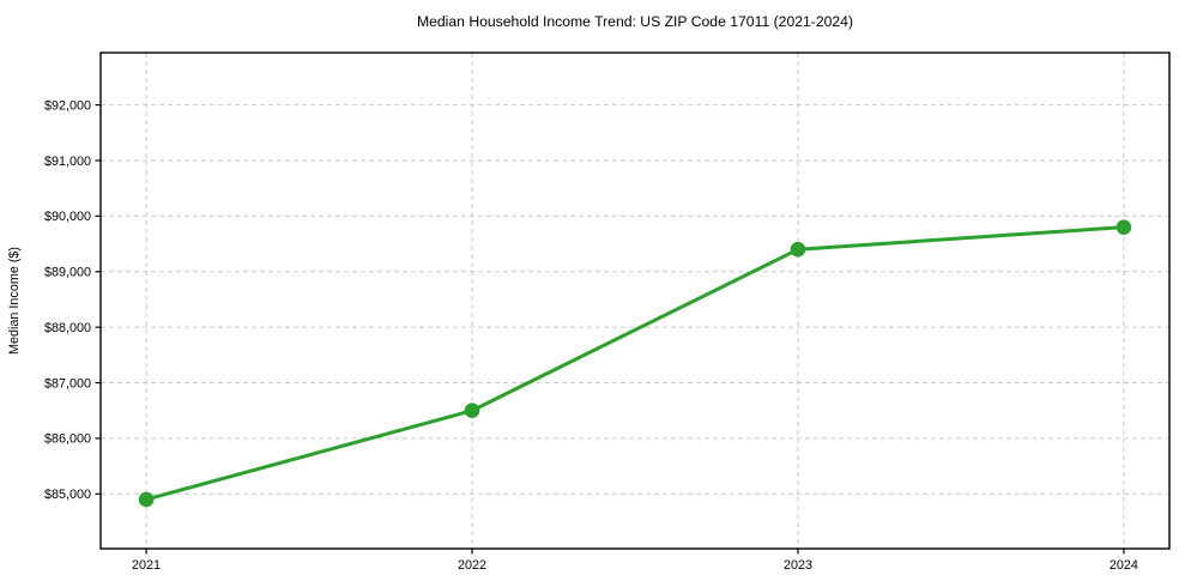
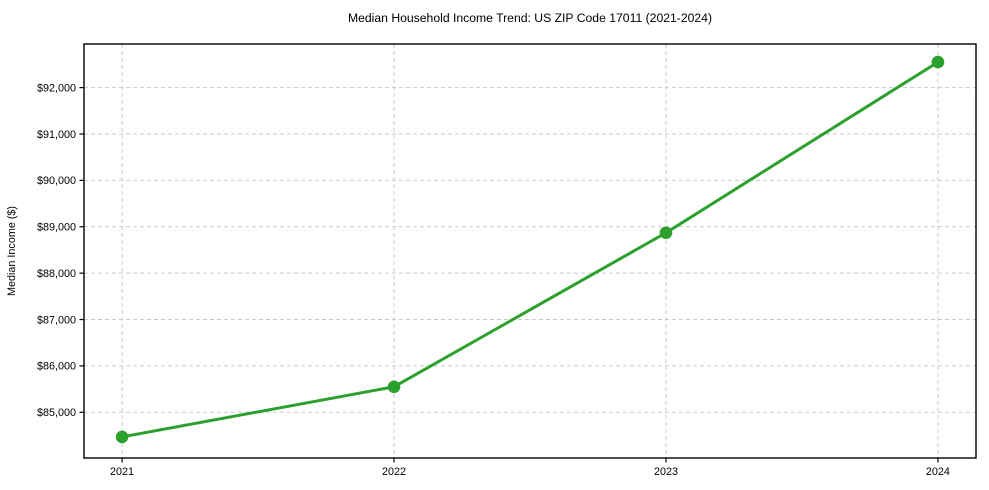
2021: $84900 -> $84500
2022: $86500 -> $85600
2023: $89400 -> $88900
2024: $89800 -> $92600
